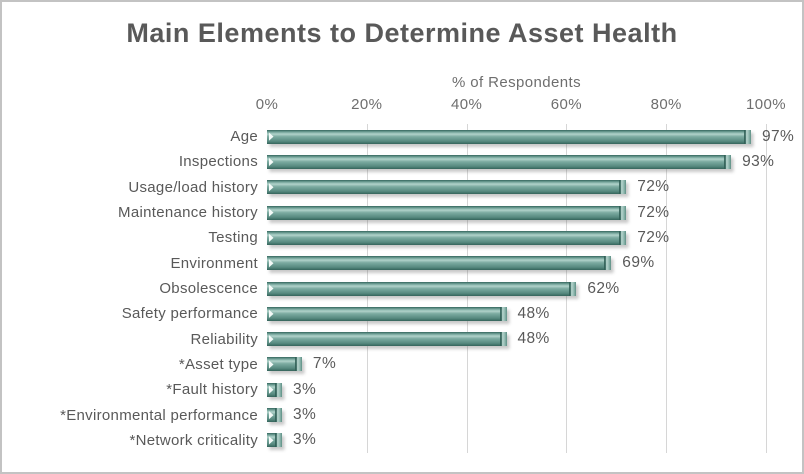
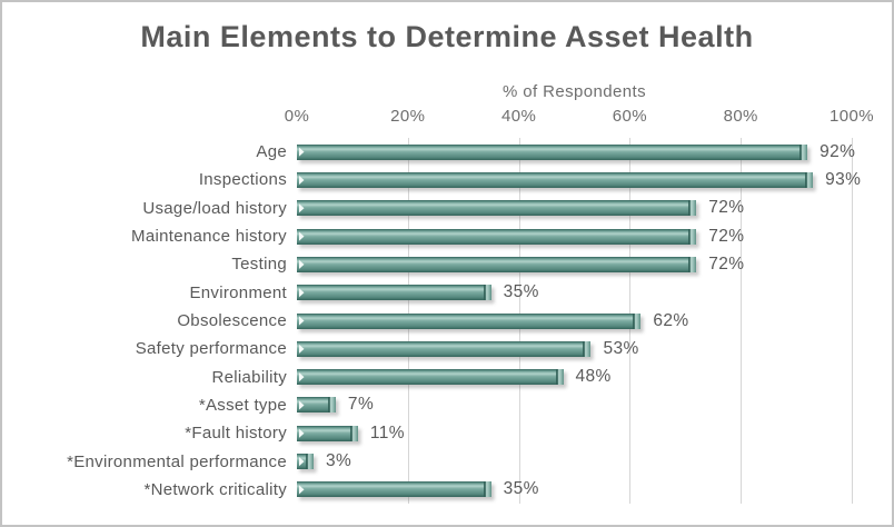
Age: 97% -> 92%
Environment: 69% -> 35%
Safety performance: 48% -> 53%
*Fault history: 3% -> 11%
*Network criticality: 3% -> 35%
